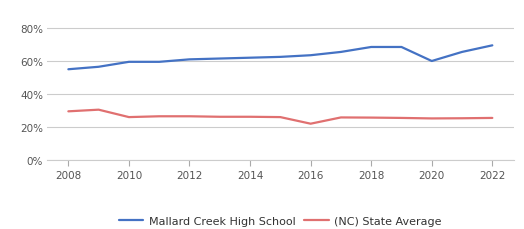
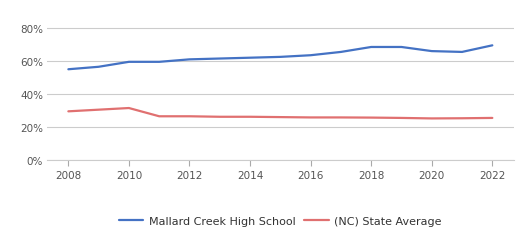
(NC) State Average/2010: 26% -> 32%
(NC) State Average/2016: 22% -> 26%
Mallard Creek High School/2020: 60% -> 66%
